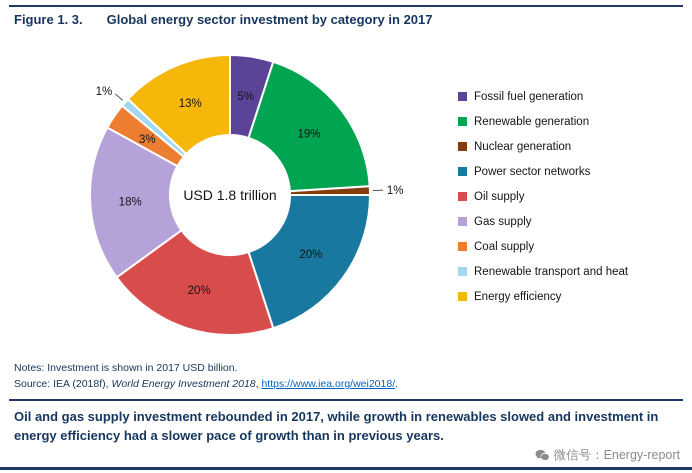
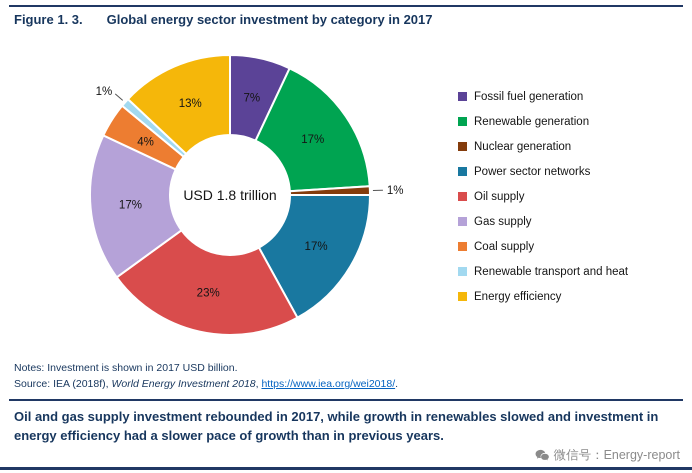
Fossil fuel generation: 5% -> 7%
Renewable generation: 19% -> 17%
Power sector networks: 20% -> 17%
Oil supply: 20% -> 23%
Gas supply: 18% -> 17%
Coal supply: 3% -> 4%
